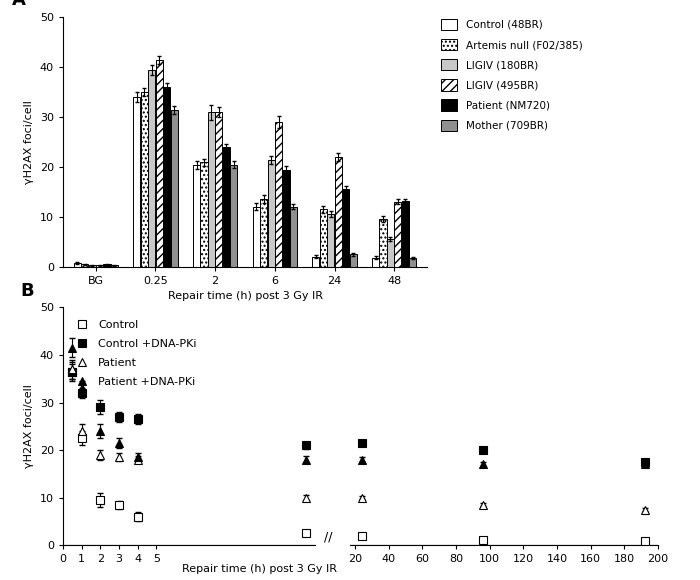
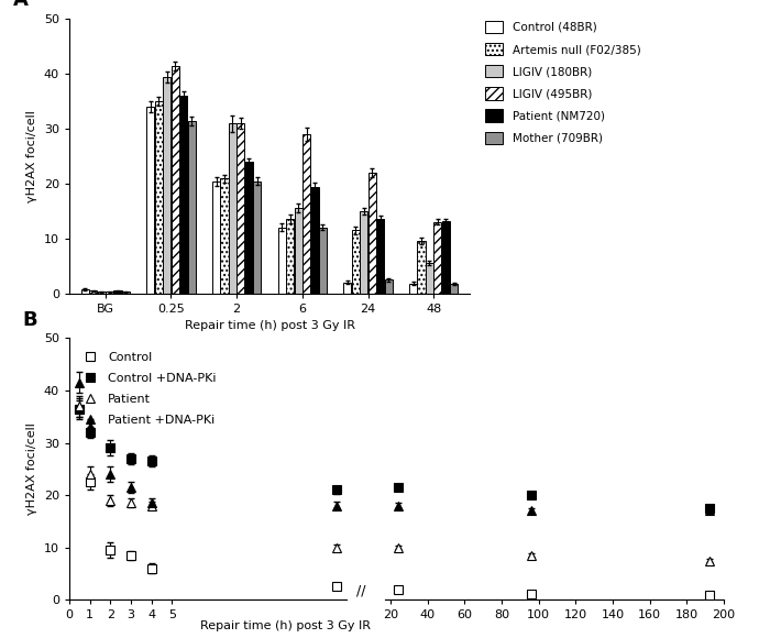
LIGIV (180BR)/6: 21.5 -> 15.5
LIGIV (180BR)/24: 10.5 -> 15.0
Patient (NM720)/24: 15.5 -> 13.5
